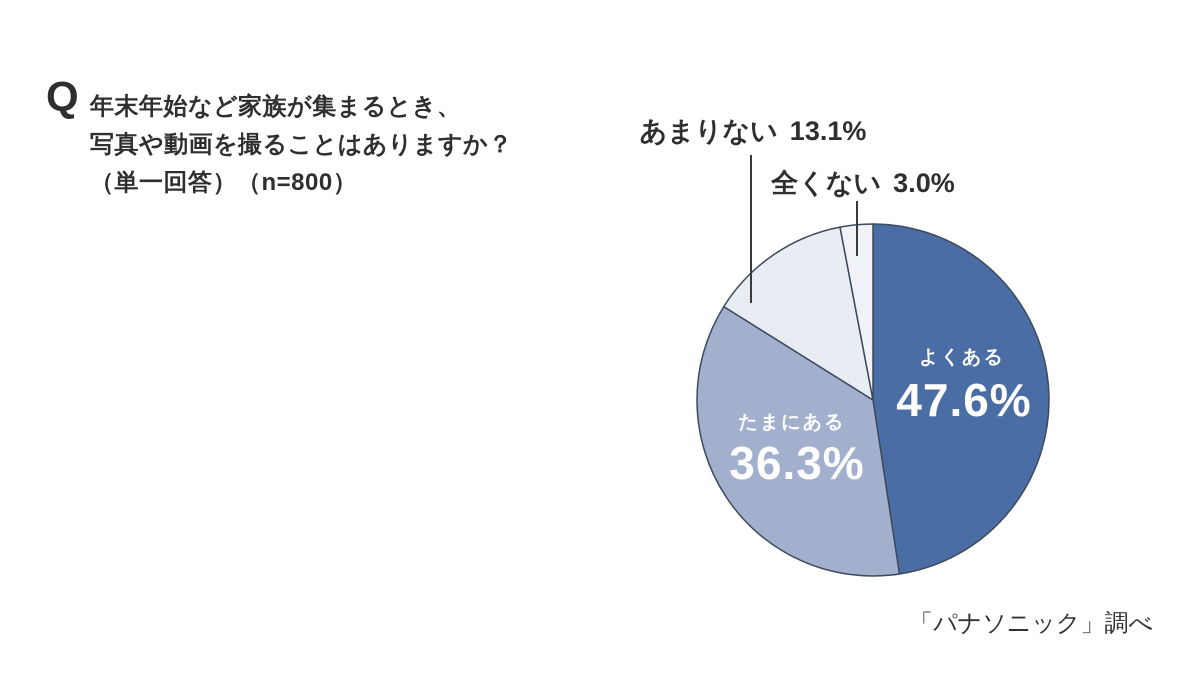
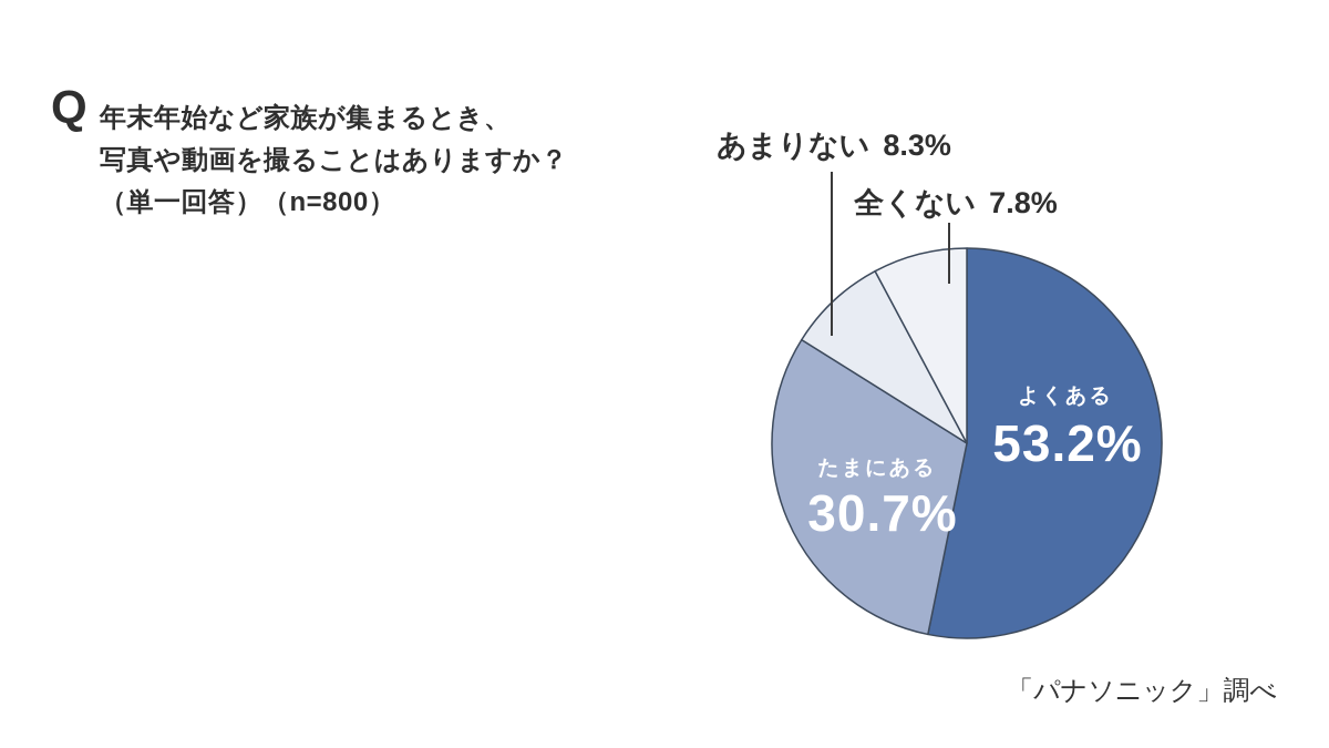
よくある: 47.6% -> 53.2%
たまにある: 36.3% -> 30.7%
あまりない: 13.1% -> 8.3%
全くない: 3.0% -> 7.8%
